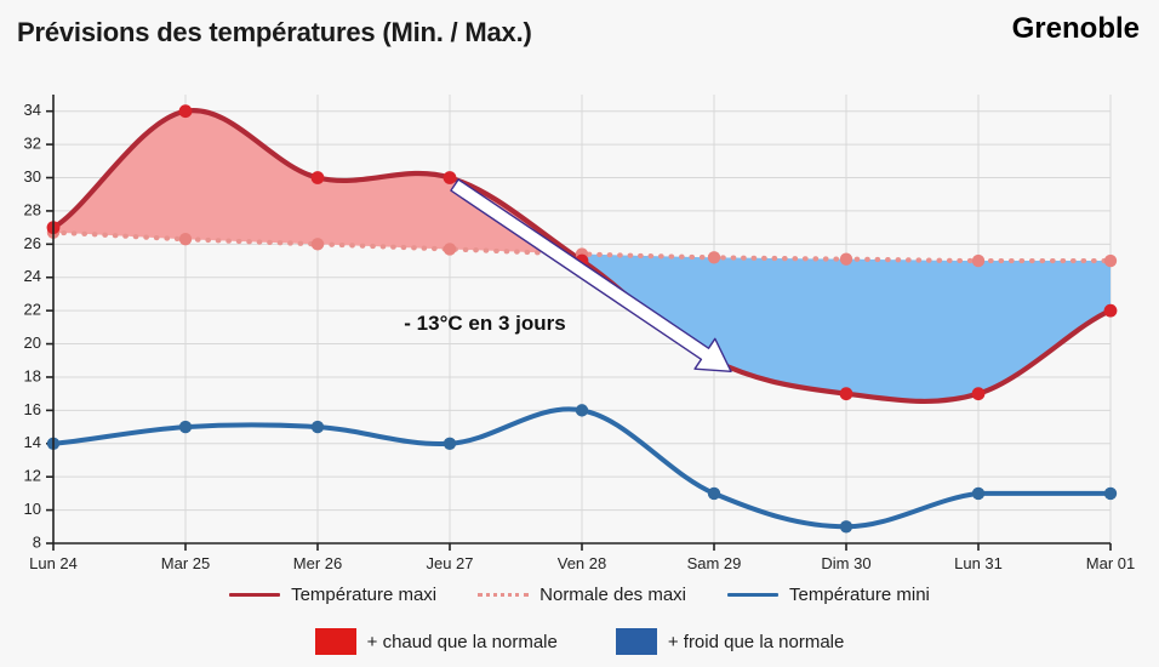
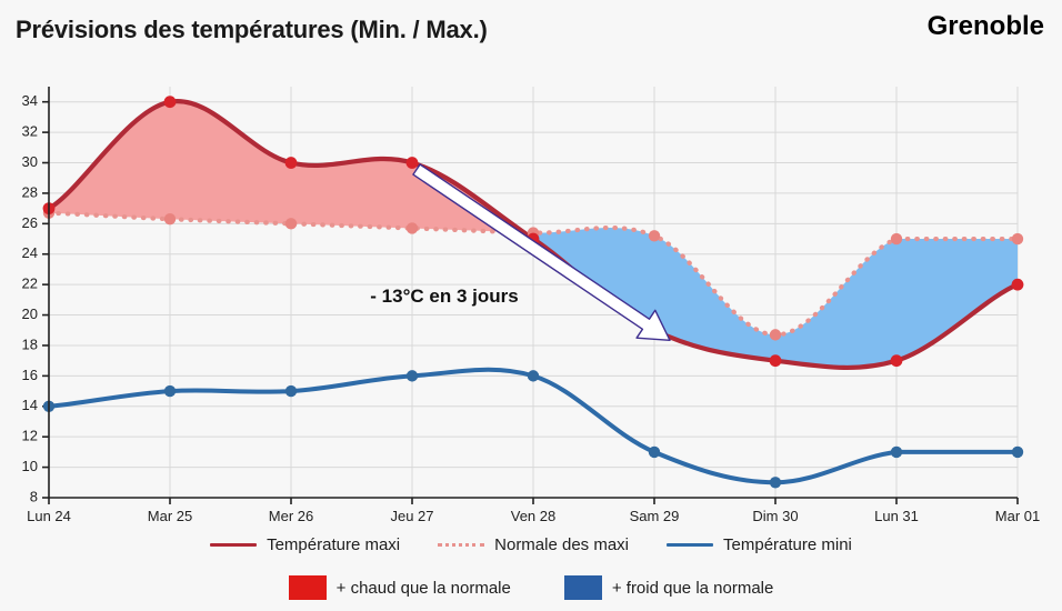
Température mini/Jeu 27: 14 -> 16
Normale des maxi/Dim 30: 25.1 -> 18.7
